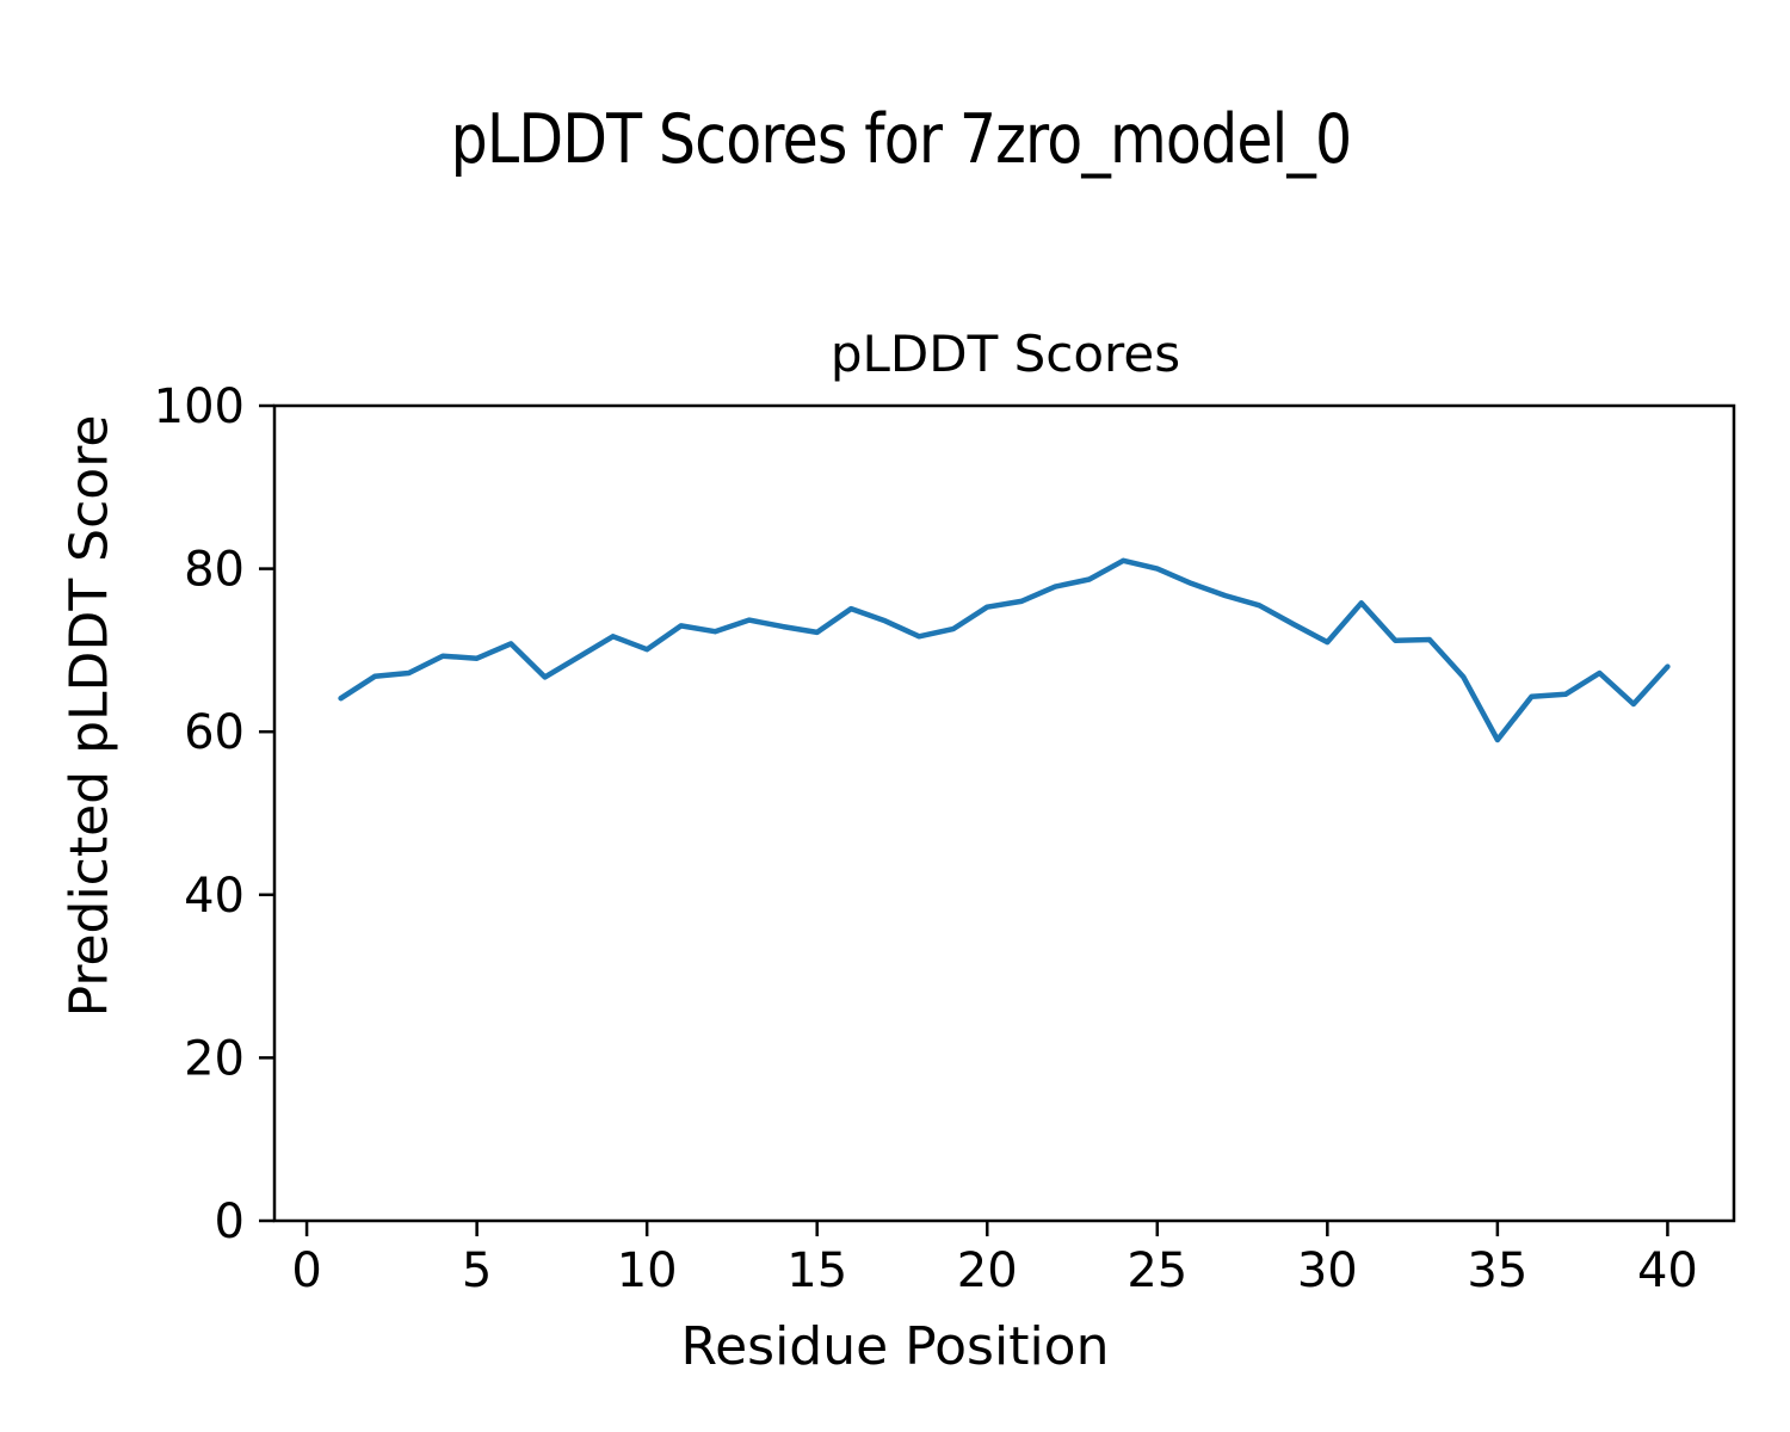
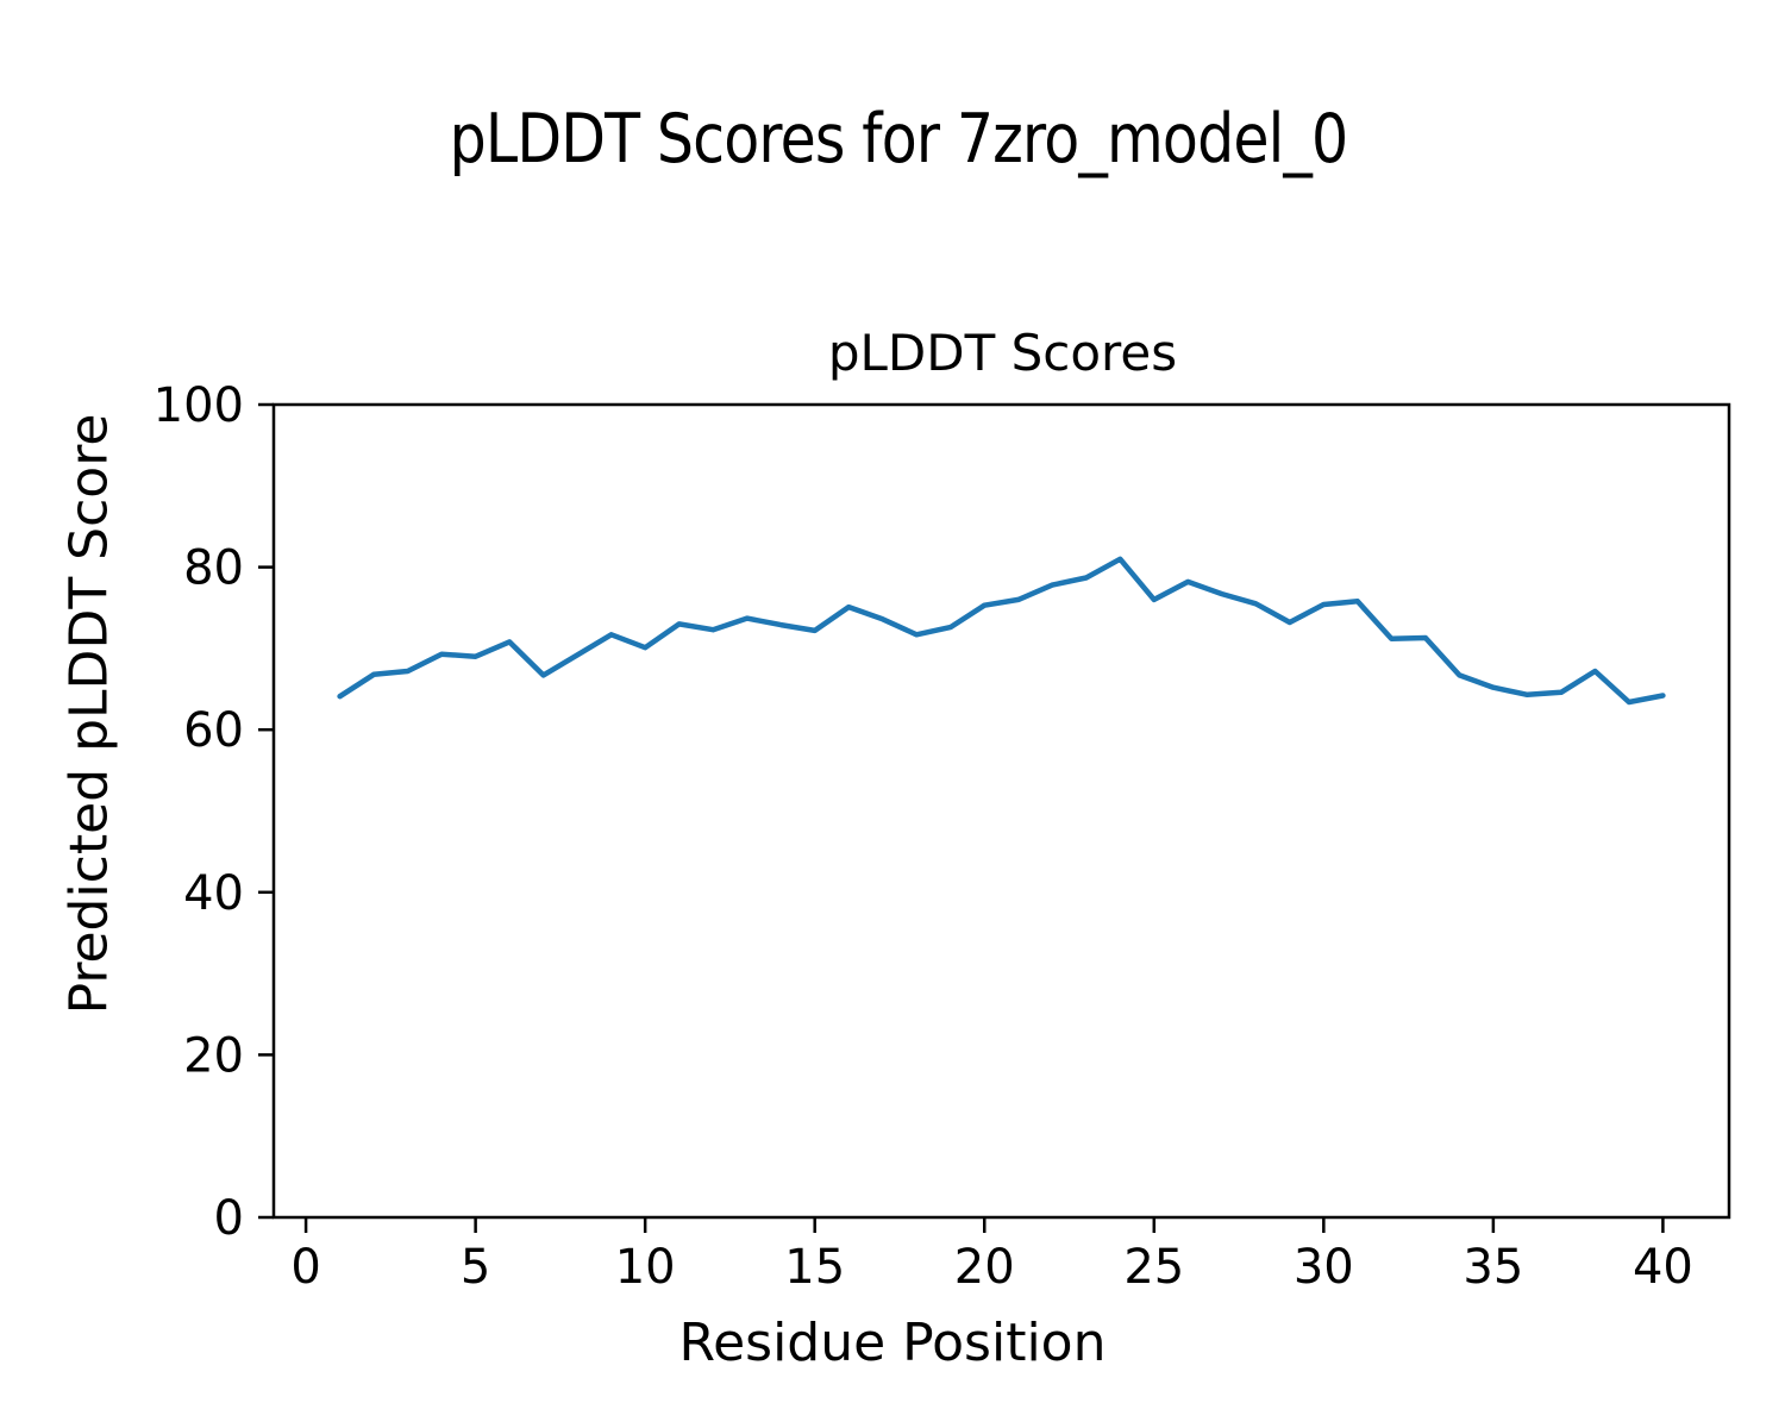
25: 80 -> 76
30: 71 -> 75
35: 59 -> 65
40: 68 -> 64
